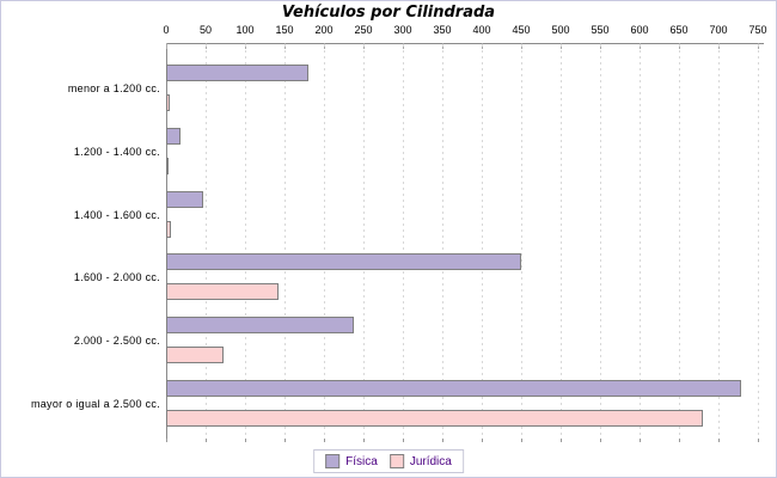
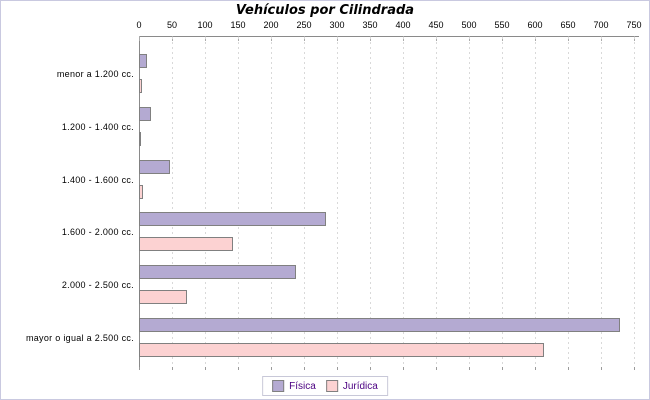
Física/menor a 1.200 cc.: 180 -> 10
Física/1.600 - 2.000 cc.: 450 -> 280
Jurídica/mayor o igual a 2.500 cc.: 680 -> 610
